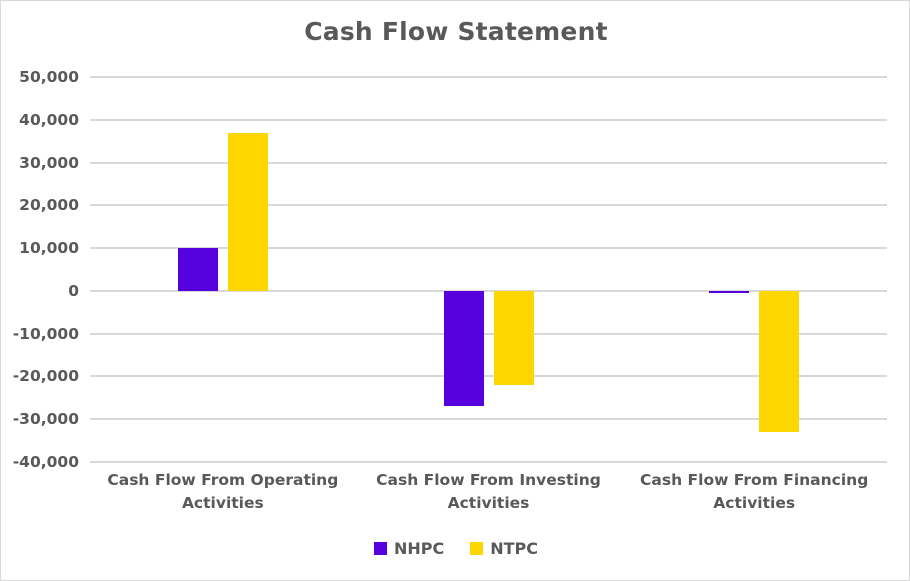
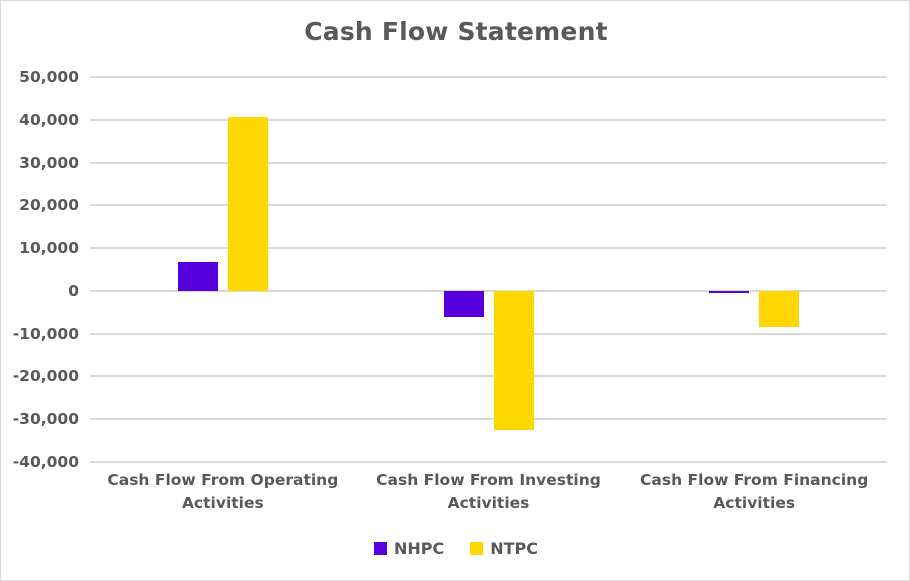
NHPC/Cash Flow From Operating Activities: 10000 -> 7000
NTPC/Cash Flow From Operating Activities: 37000 -> 41000
NHPC/Cash Flow From Investing Activities: -27000 -> -6000
NTPC/Cash Flow From Investing Activities: -22000 -> -32000
NTPC/Cash Flow From Financing Activities: -33000 -> -8000
